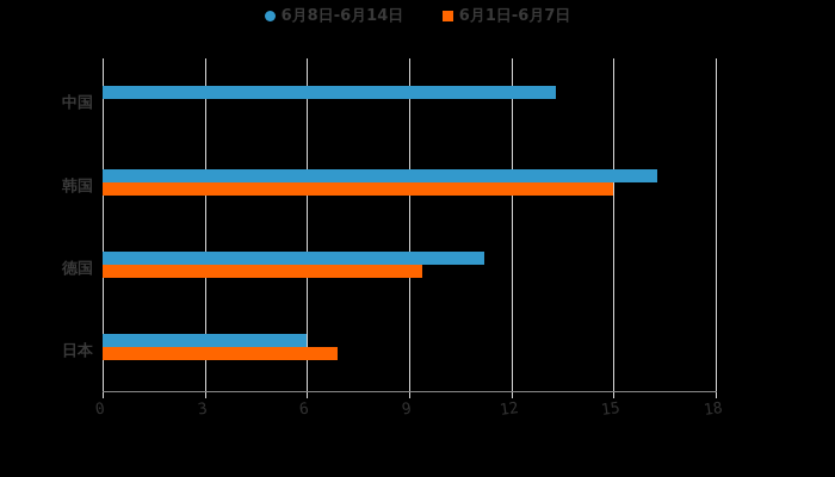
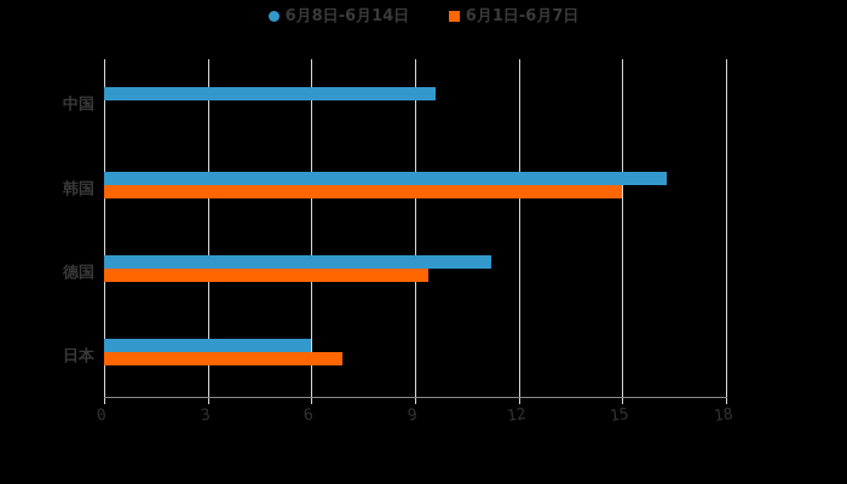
6月8日-6月14日/中国: 13.3 -> 9.6
